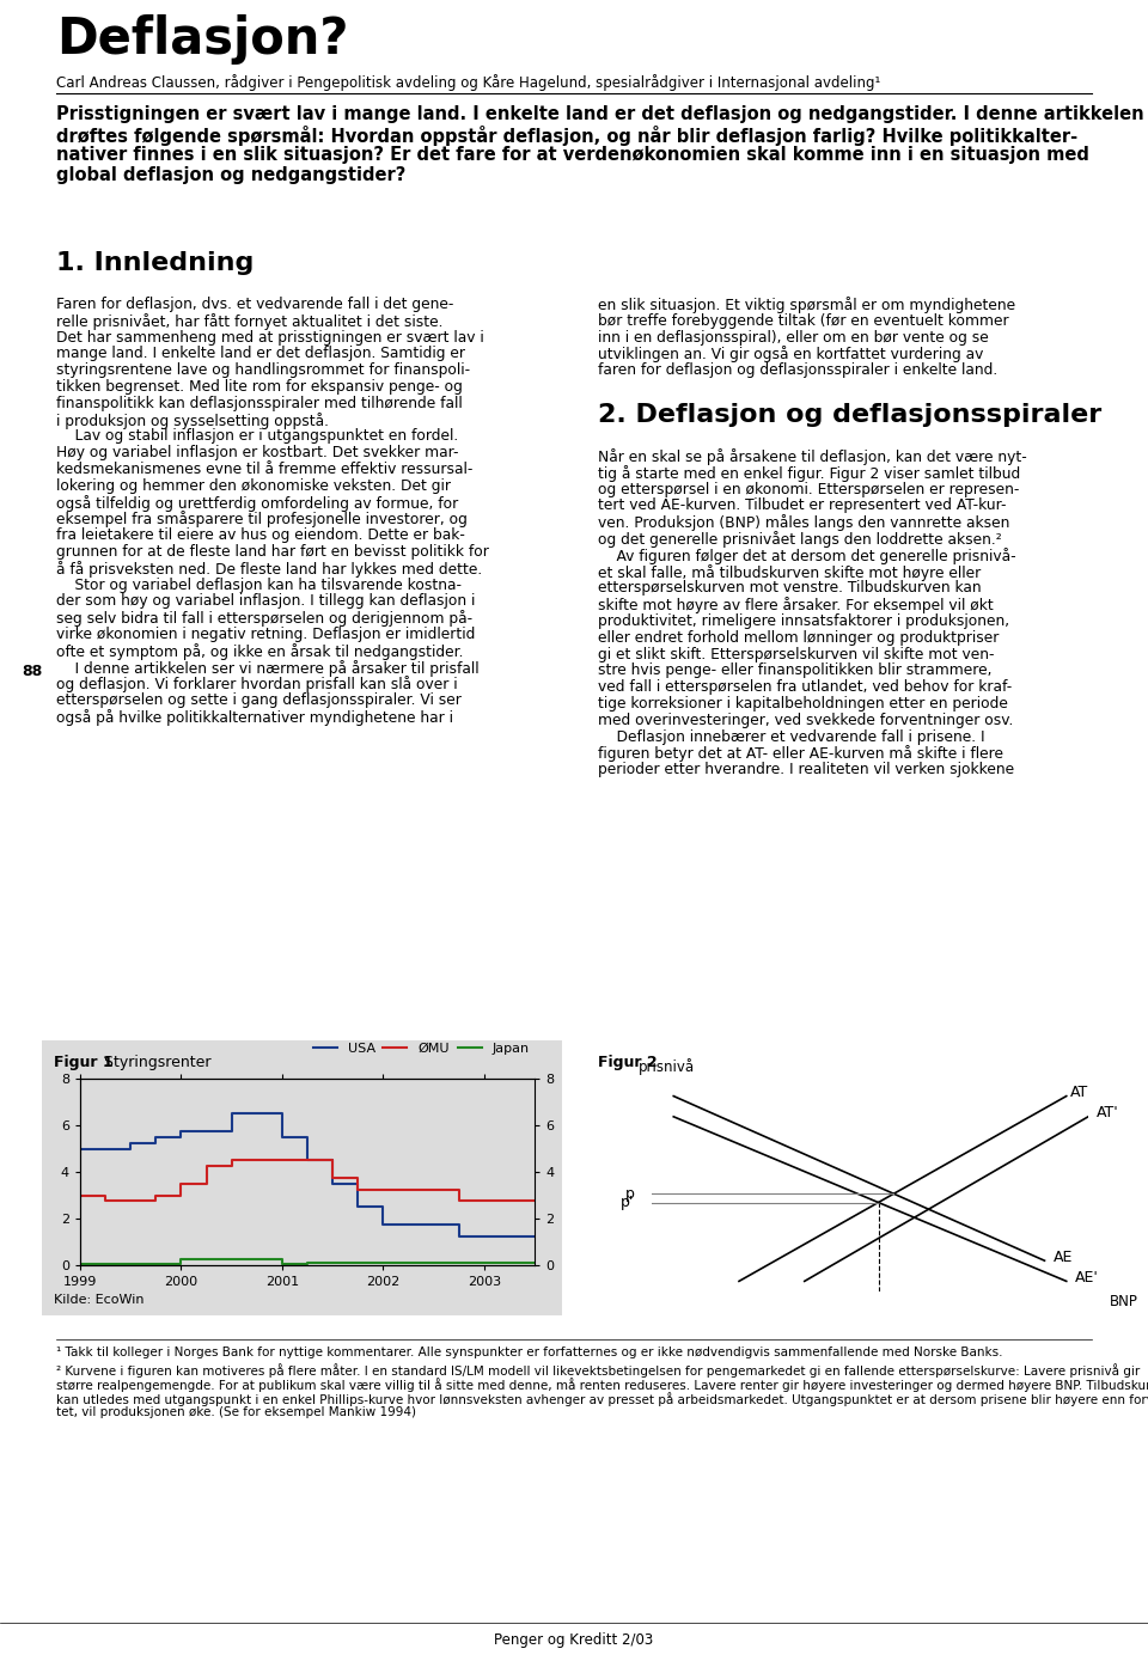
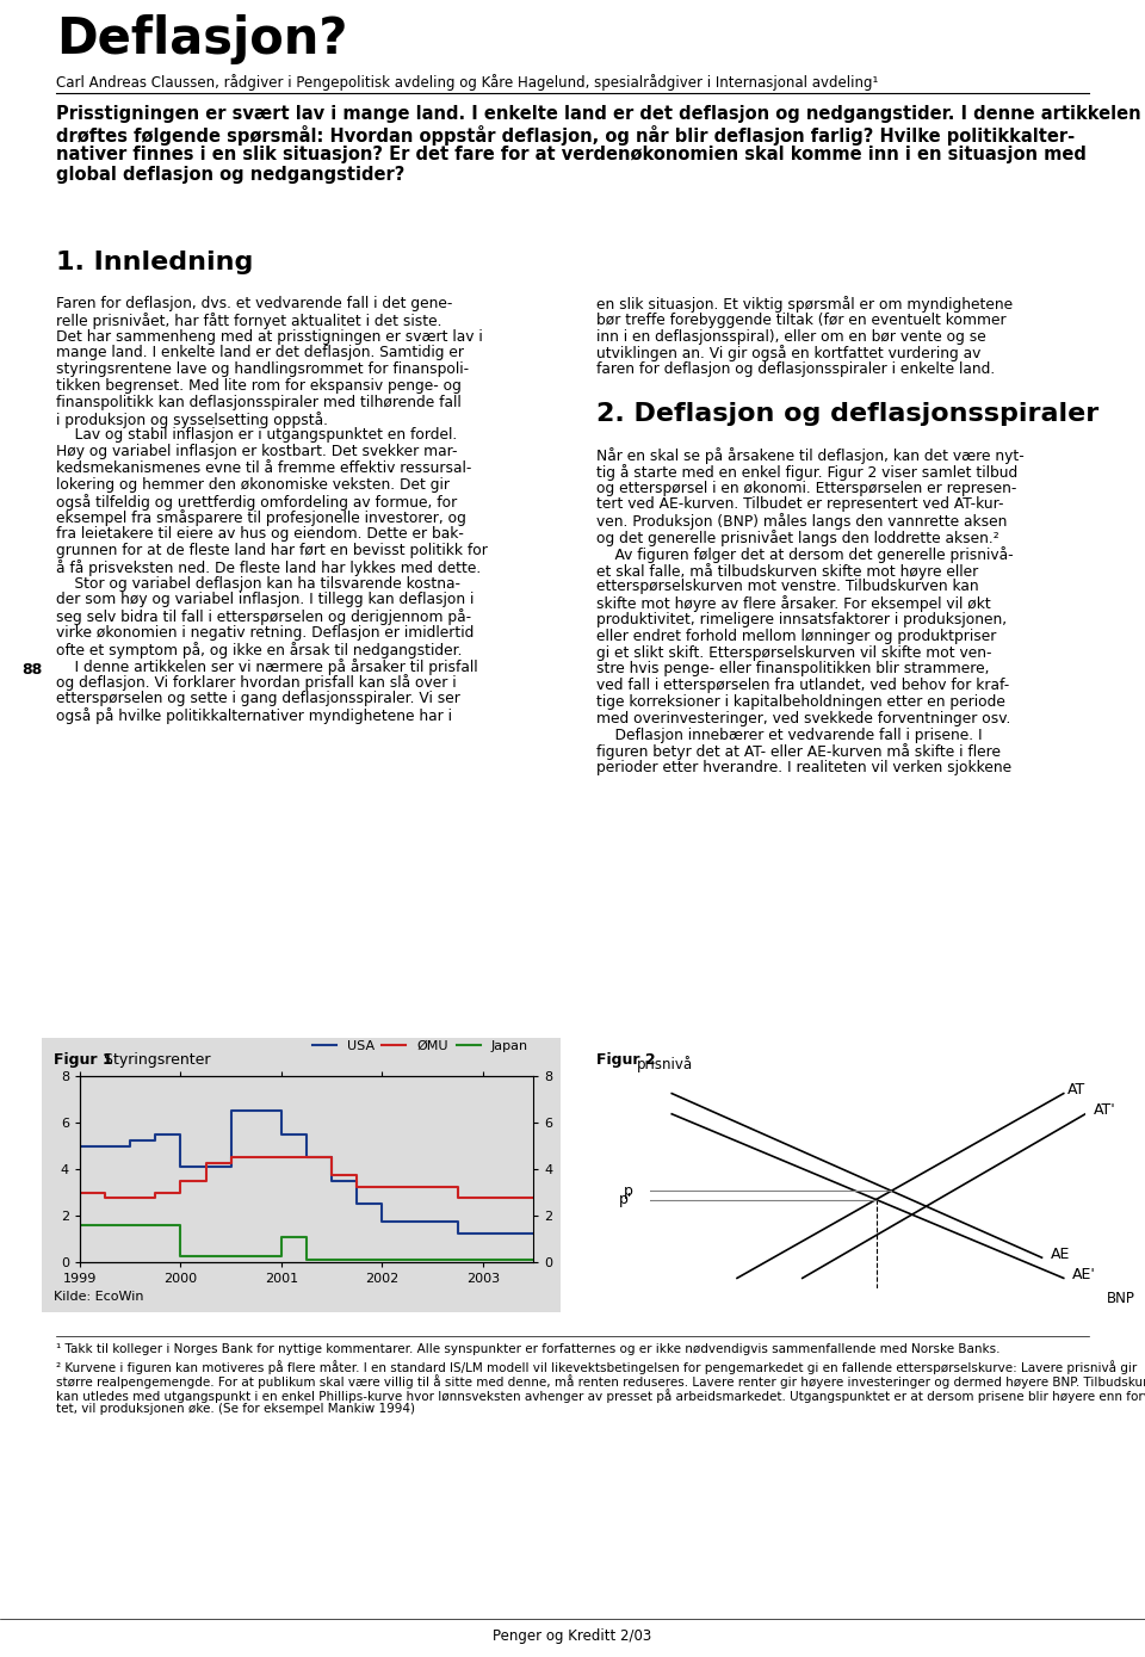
Japan/1999: 0.1 -> 1.6
USA/2000: 5.8 -> 4.1
Japan/2001: 0.1 -> 1.1
